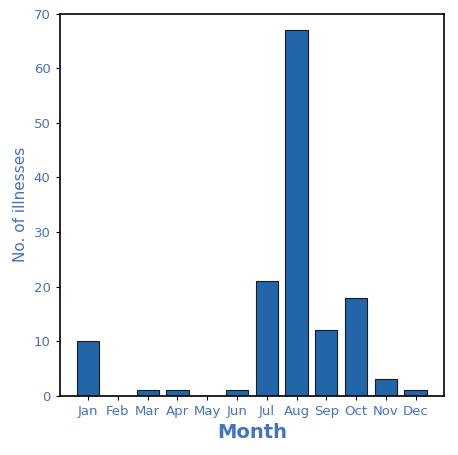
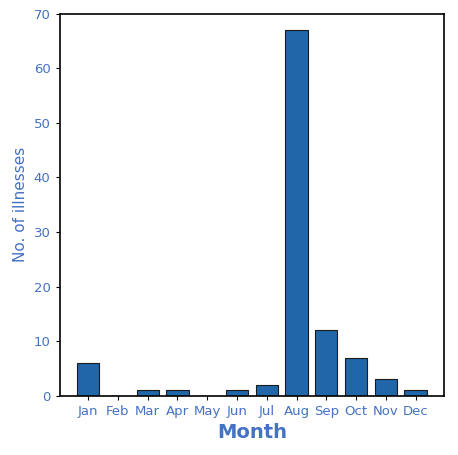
Jan: 10 -> 6
Jul: 21 -> 2
Oct: 18 -> 7
